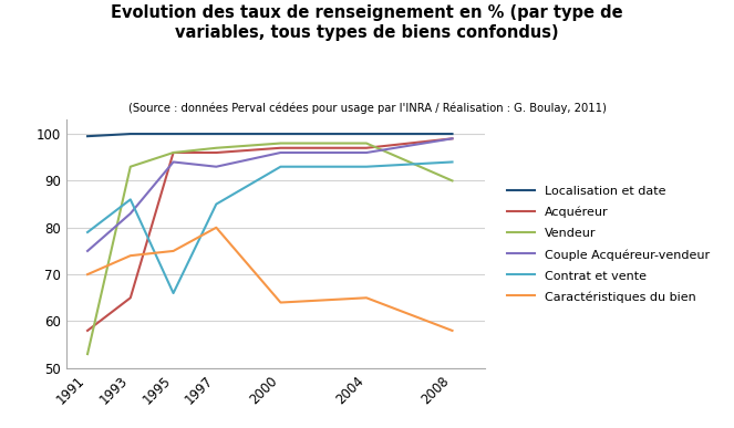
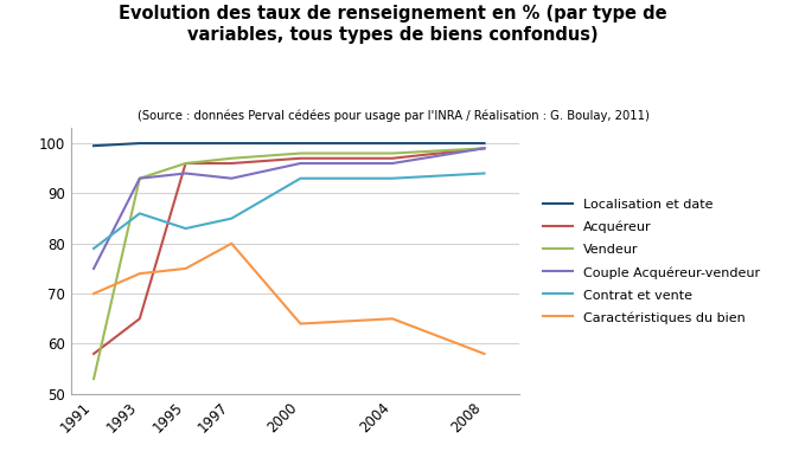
Couple Acquéreur-vendeur/1993: 83 -> 93
Contrat et vente/1995: 66 -> 83
Vendeur/2008: 90 -> 99
